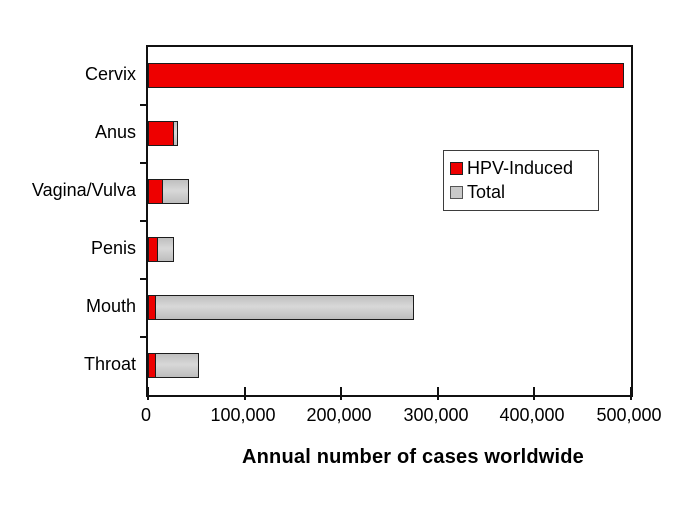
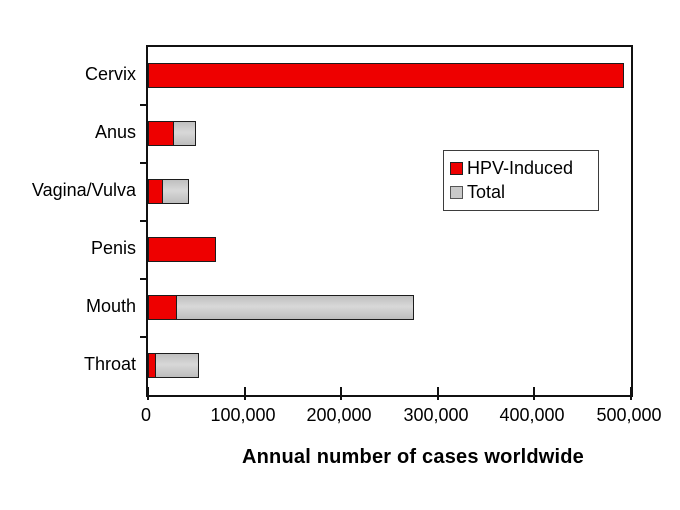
Total/Anus: 30000 -> 50000
HPV-Induced/Penis: 10000 -> 70000
HPV-Induced/Mouth: 10000 -> 30000
